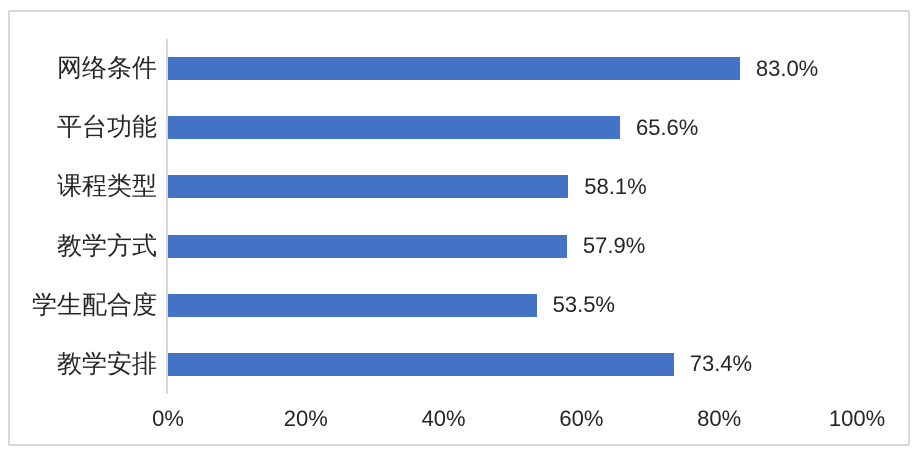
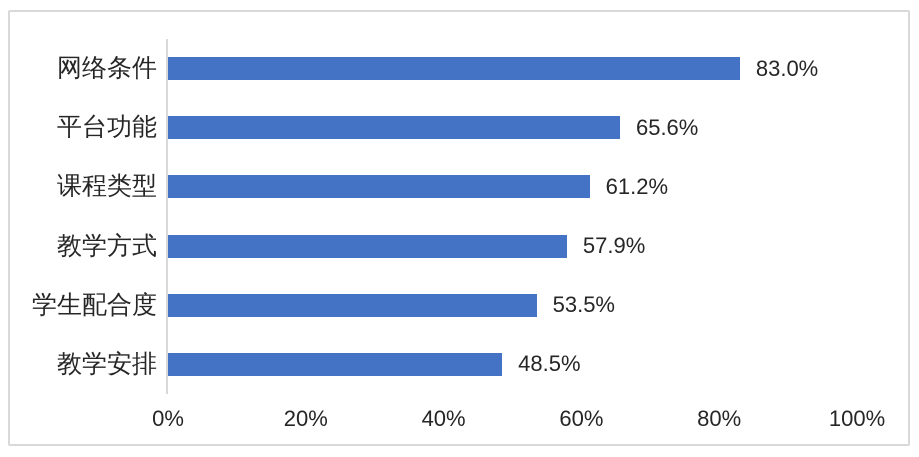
课程类型: 58.1% -> 61.2%
教学安排: 73.4% -> 48.5%
